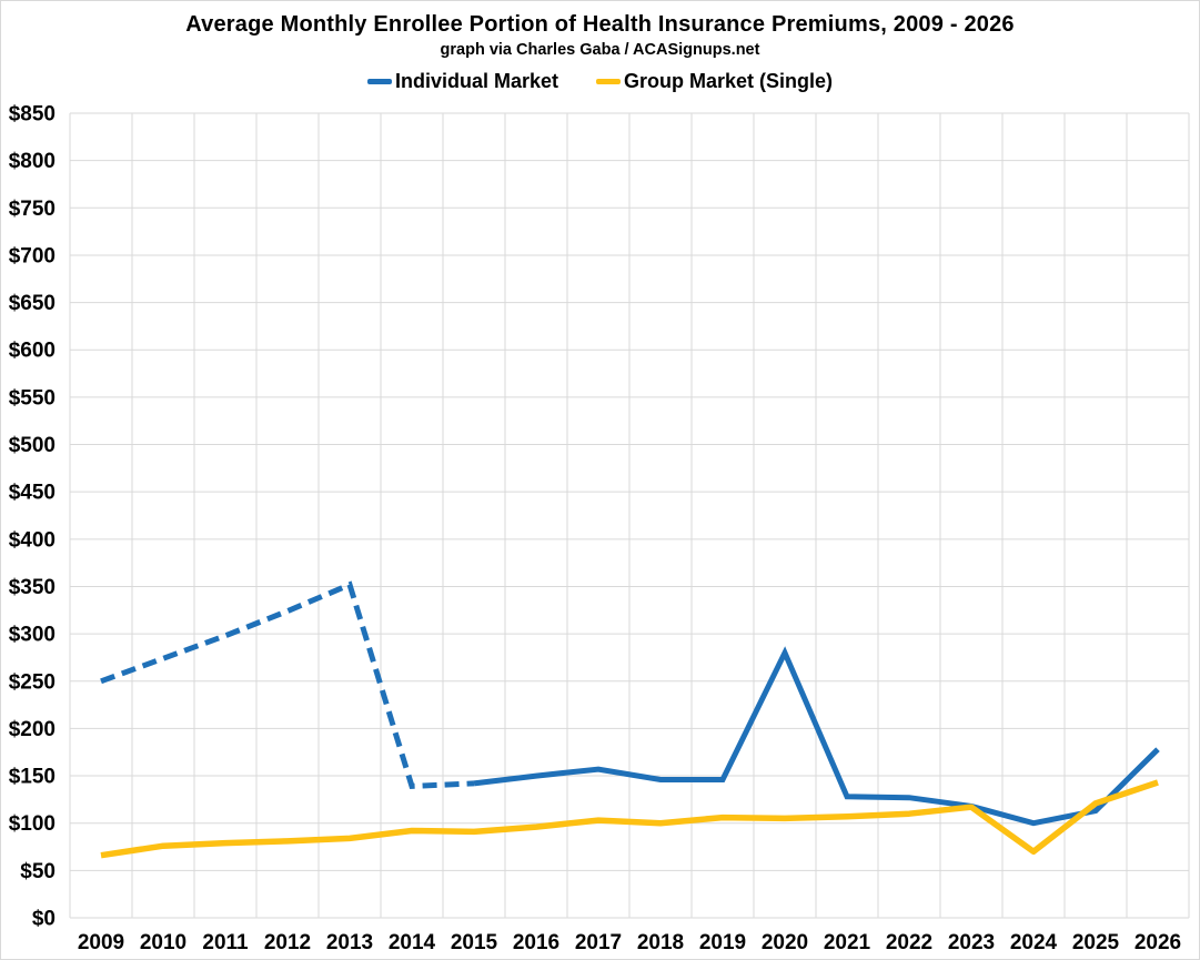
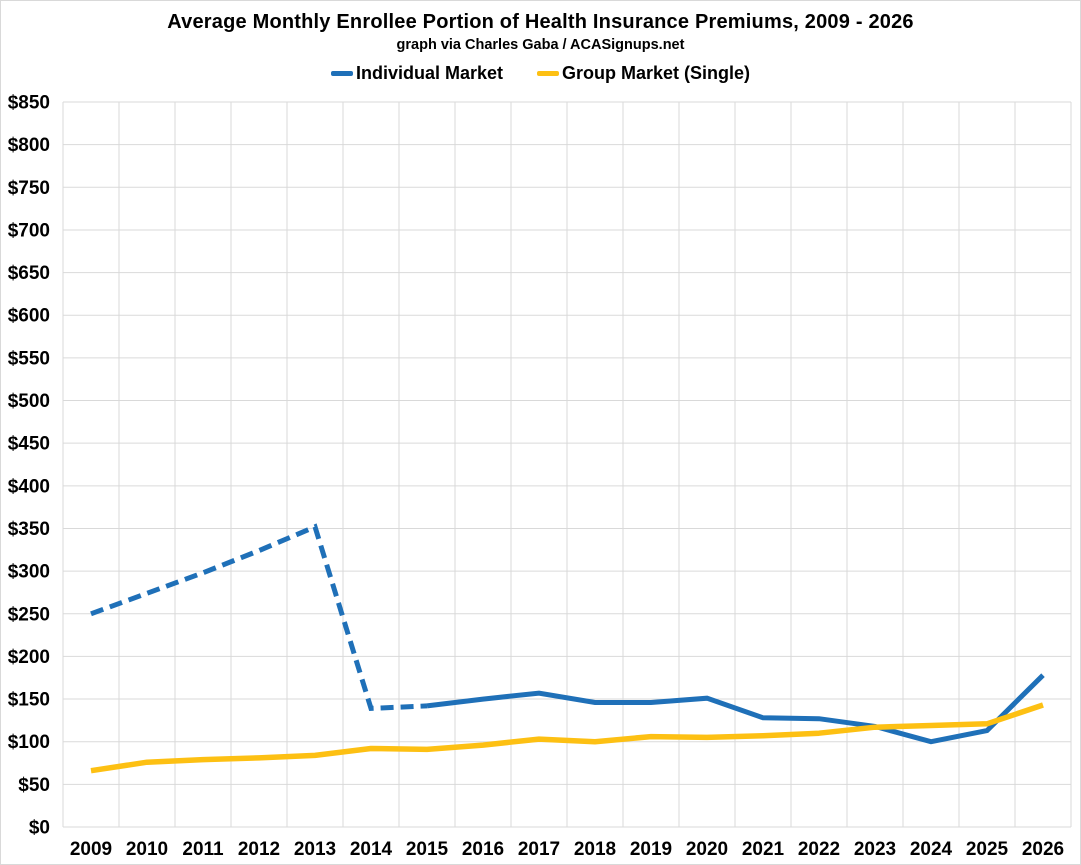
Individual Market/2020: $280 -> $150
Group Market (Single)/2024: $70 -> $120
